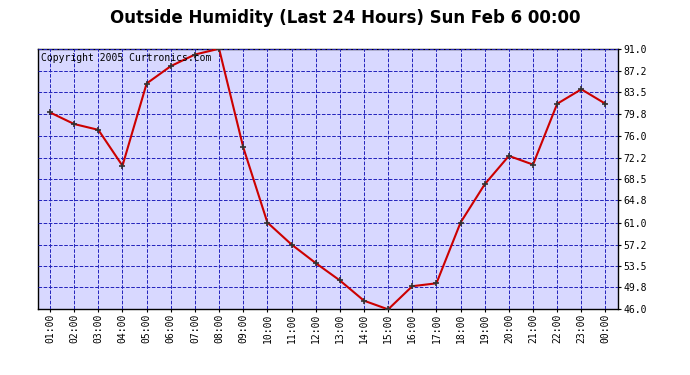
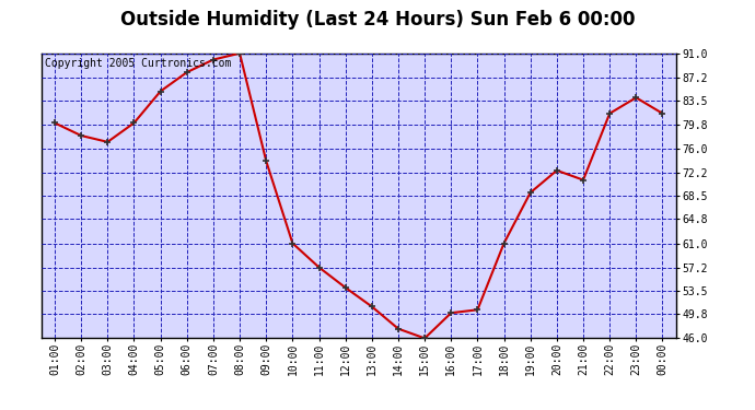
04:00: 70.8 -> 80.0
19:00: 67.6 -> 69.0
